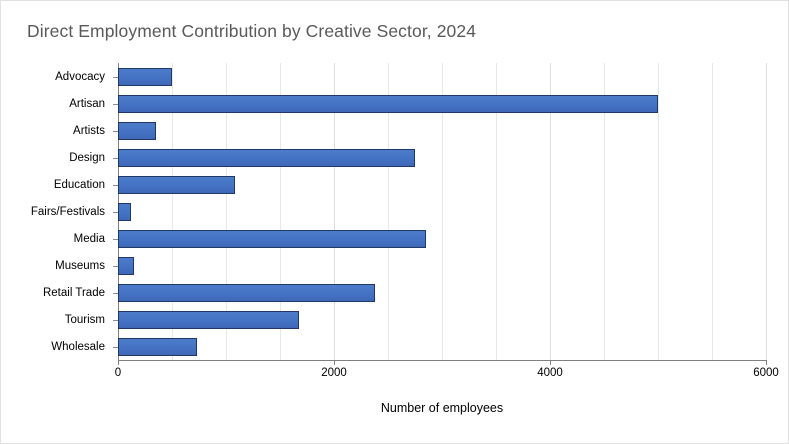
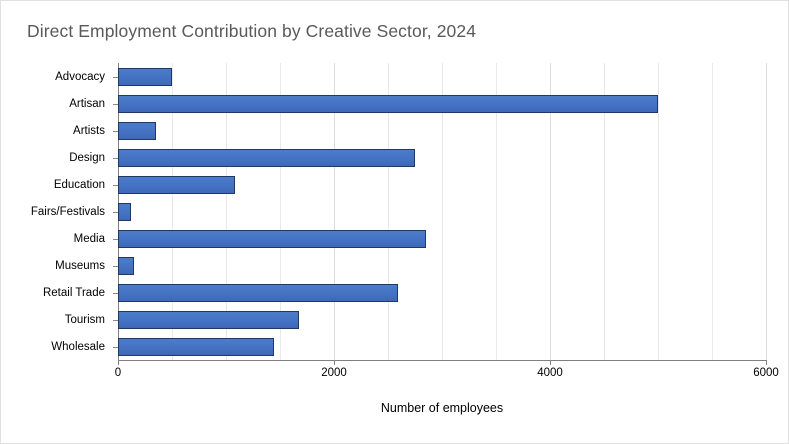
Retail Trade: 2380 -> 2590
Wholesale: 730 -> 1440
